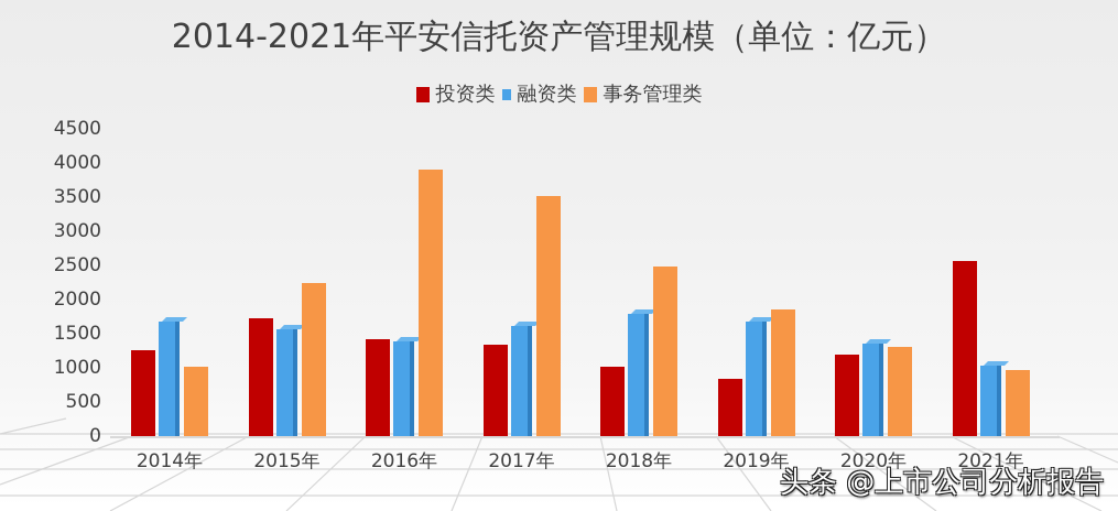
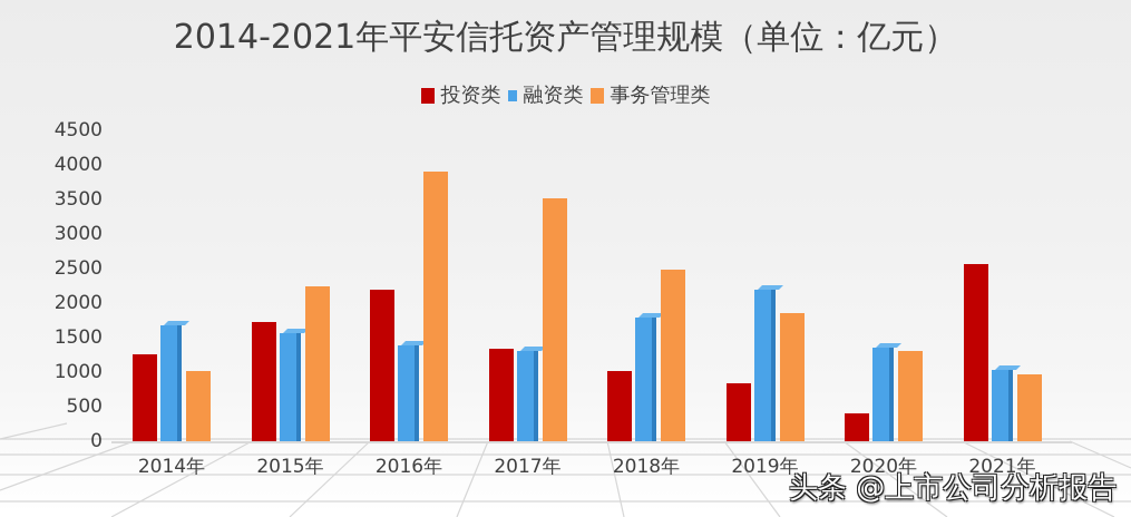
投资类/2016年: 1400 -> 2200
融资类/2017年: 1600 -> 1300
融资类/2019年: 1700 -> 2200
投资类/2020年: 1200 -> 400
